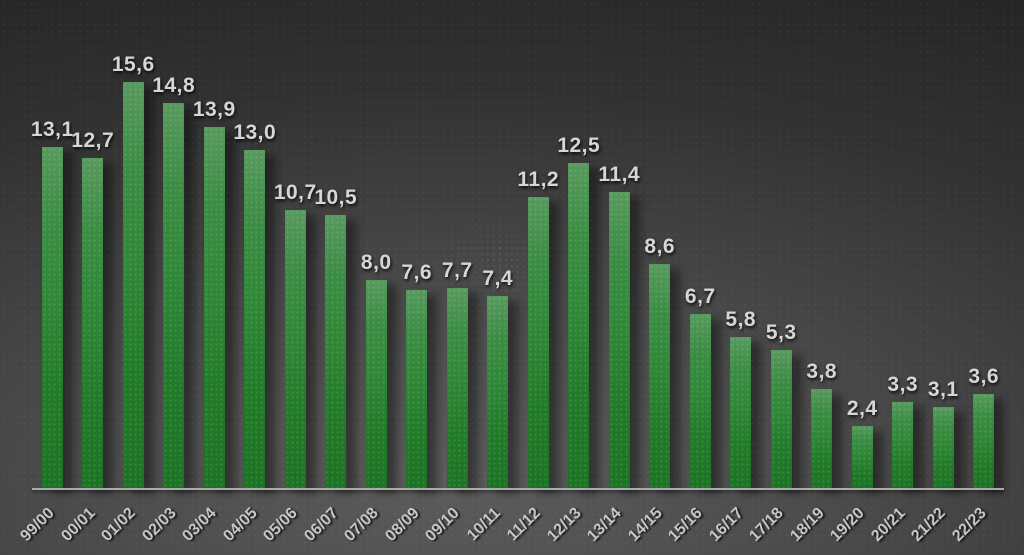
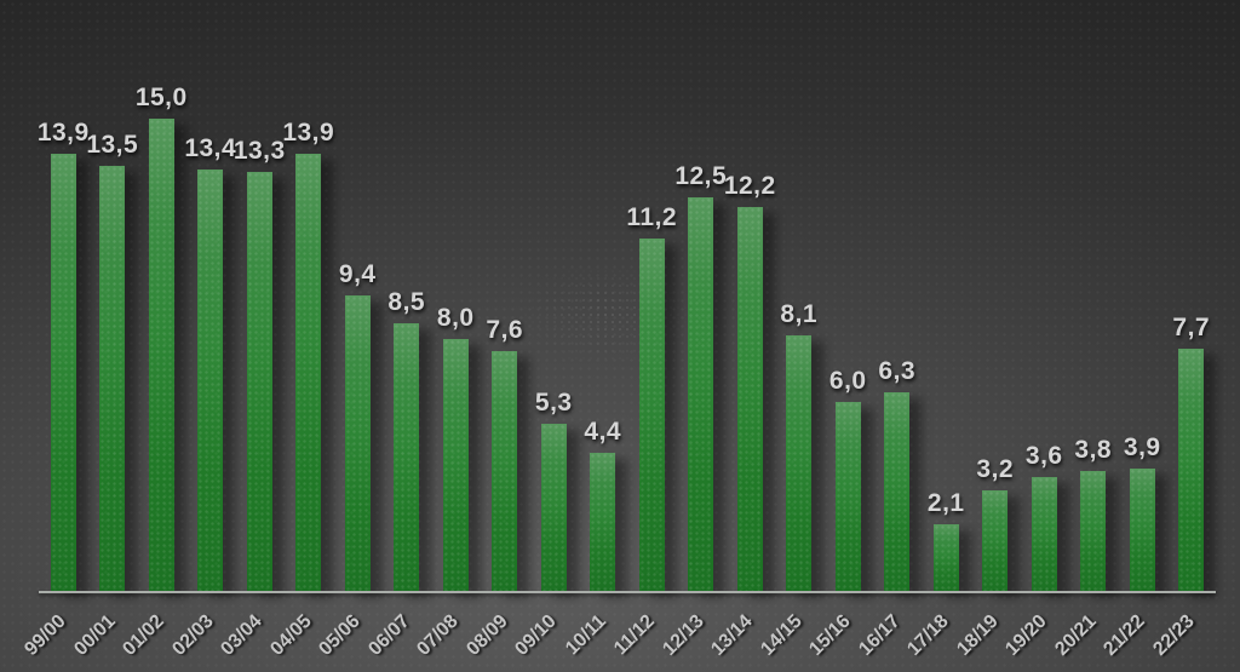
99/00: 13,1 -> 13,9
00/01: 12,7 -> 13,5
01/02: 15,6 -> 15,0
02/03: 14,8 -> 13,4
03/04: 13,9 -> 13,3
04/05: 13,0 -> 13,9
05/06: 10,7 -> 9,4
06/07: 10,5 -> 8,5
09/10: 7,7 -> 5,3
10/11: 7,4 -> 4,4
13/14: 11,4 -> 12,2
14/15: 8,6 -> 8,1
15/16: 6,7 -> 6,0
16/17: 5,8 -> 6,3
17/18: 5,3 -> 2,1
18/19: 3,8 -> 3,2
19/20: 2,4 -> 3,6
20/21: 3,3 -> 3,8
21/22: 3,1 -> 3,9
22/23: 3,6 -> 7,7
